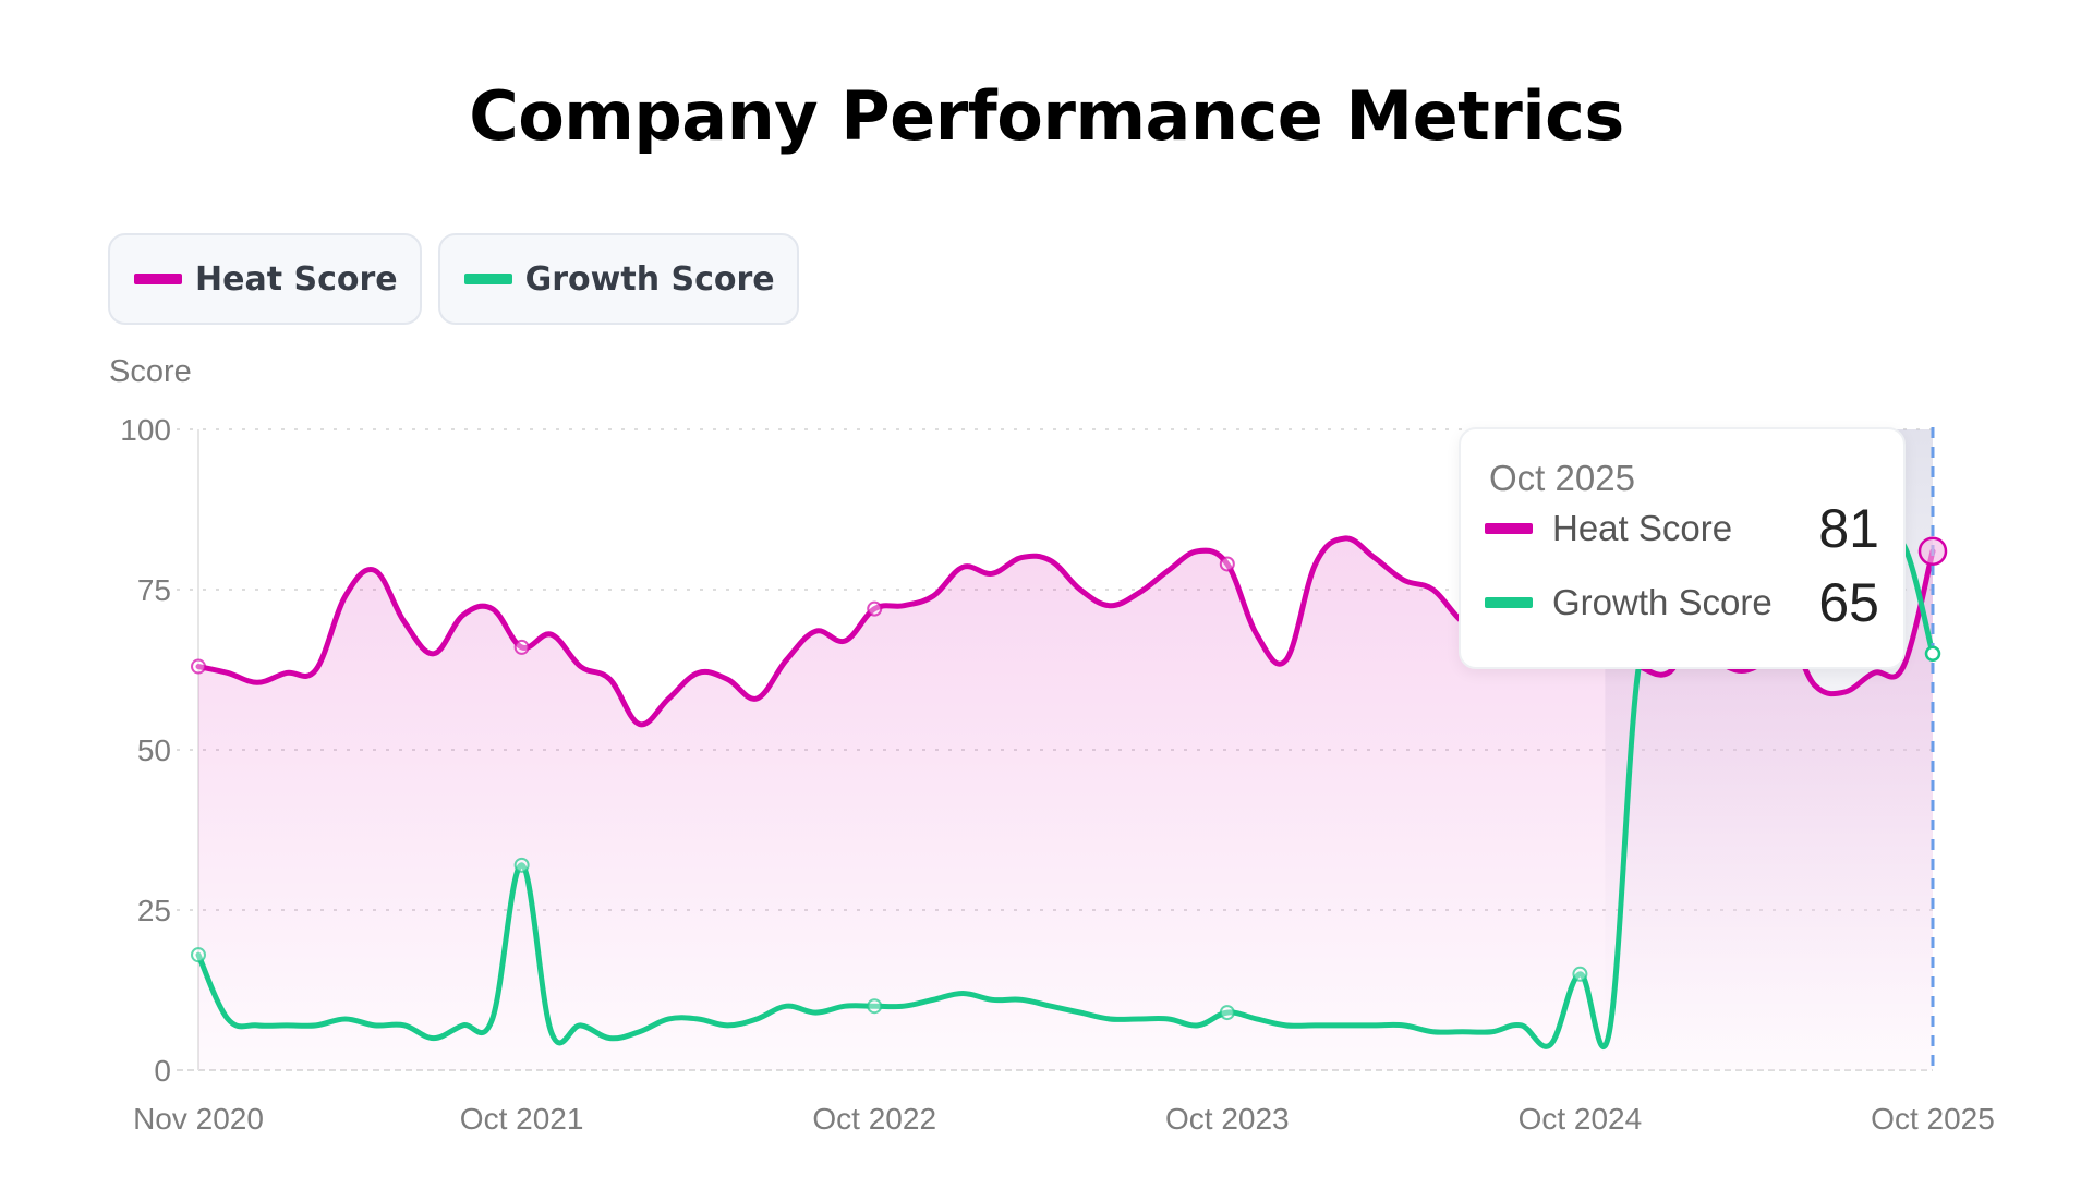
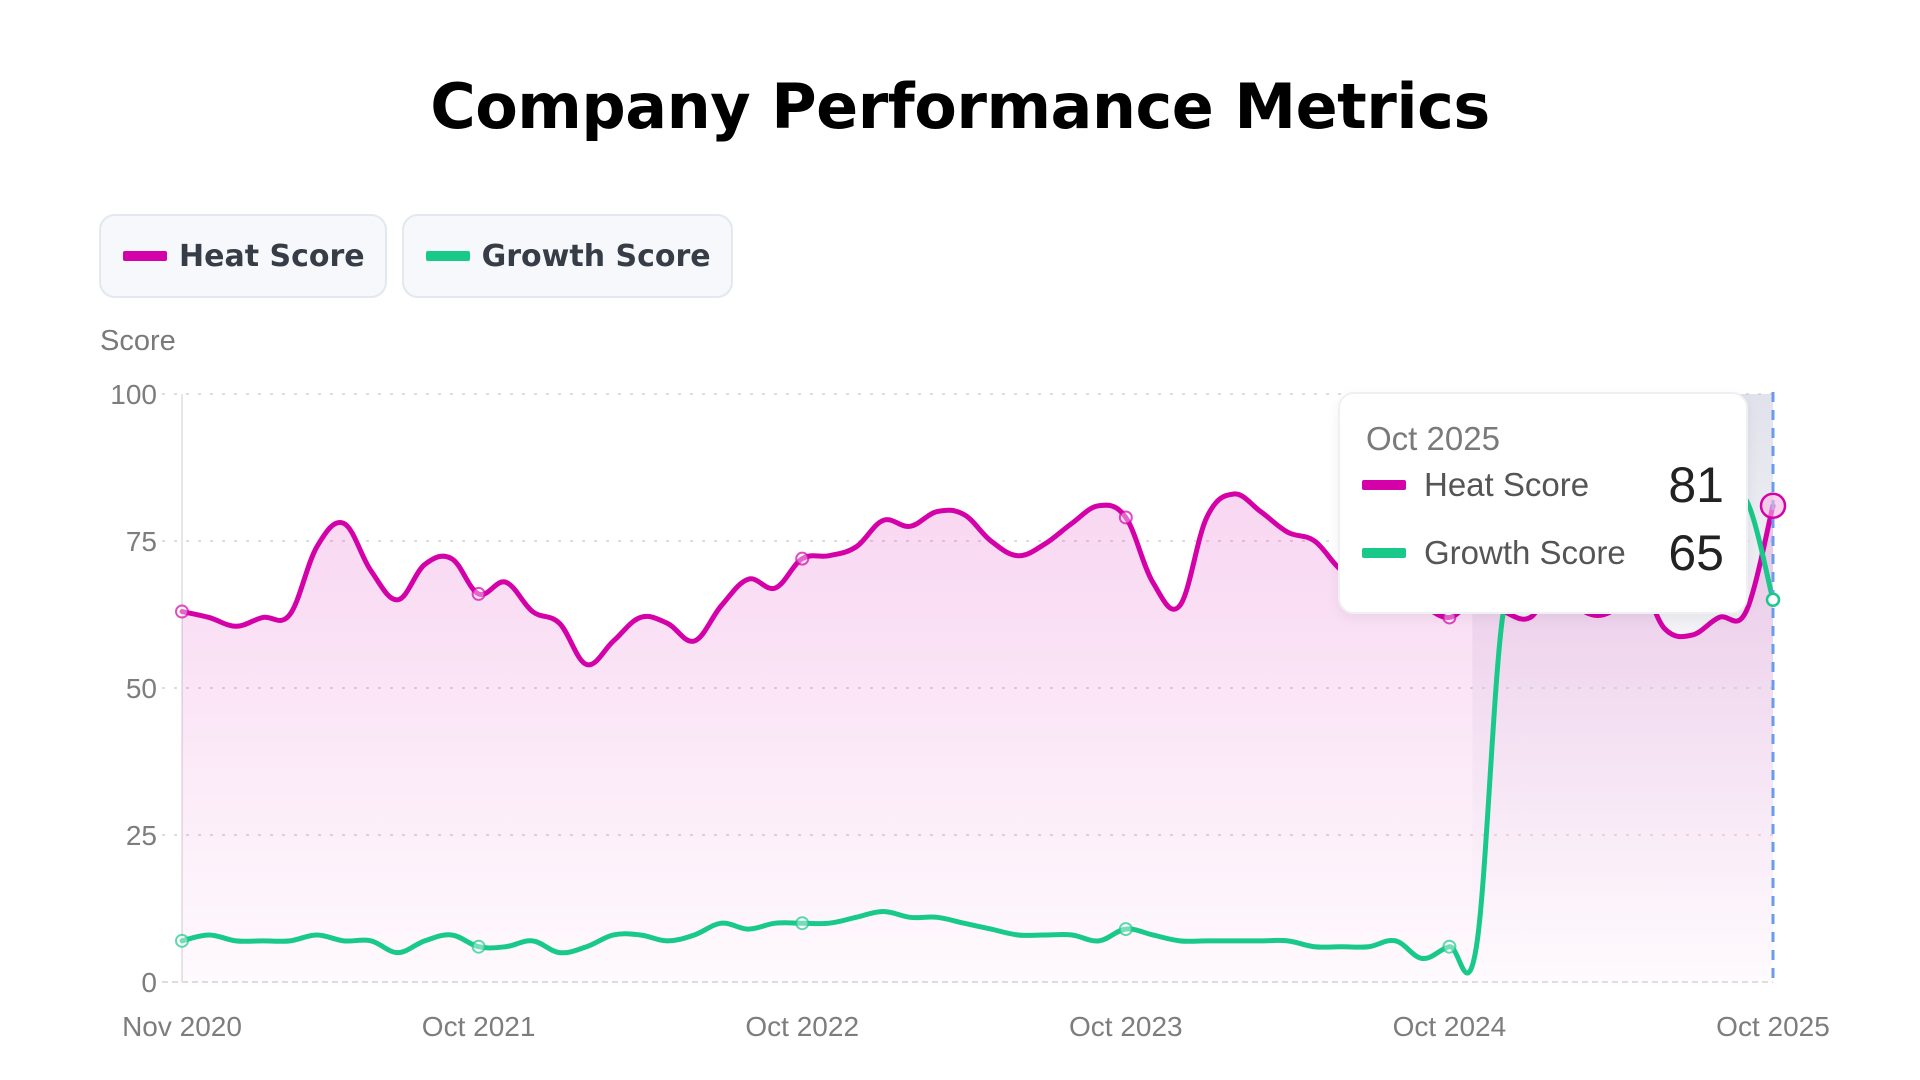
Growth Score/Nov 2020: 18 -> 7
Growth Score/Oct 2021: 32 -> 6
Heat Score/Oct 2024: 73 -> 62
Growth Score/Oct 2024: 15 -> 6
